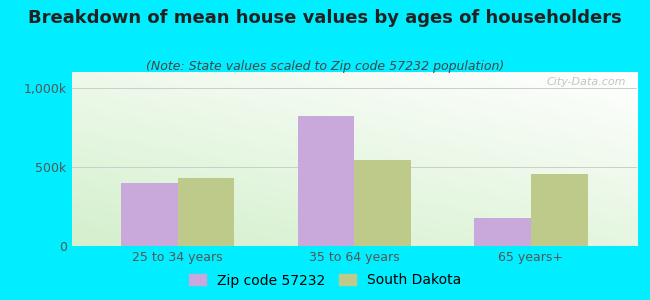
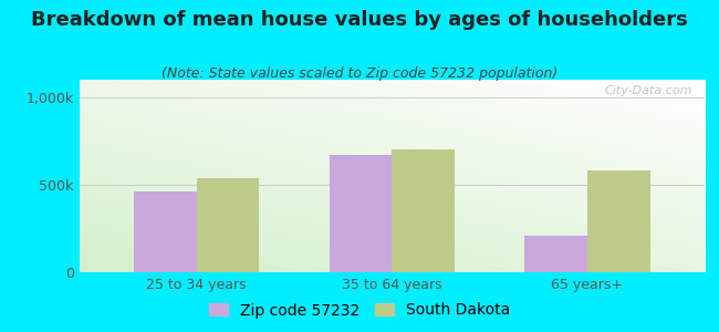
Zip code 57232/25 to 34 years: 400k -> 460k
South Dakota/25 to 34 years: 430k -> 540k
Zip code 57232/35 to 64 years: 820k -> 670k
South Dakota/35 to 64 years: 540k -> 700k
Zip code 57232/65 years+: 180k -> 210k
South Dakota/65 years+: 460k -> 580k
